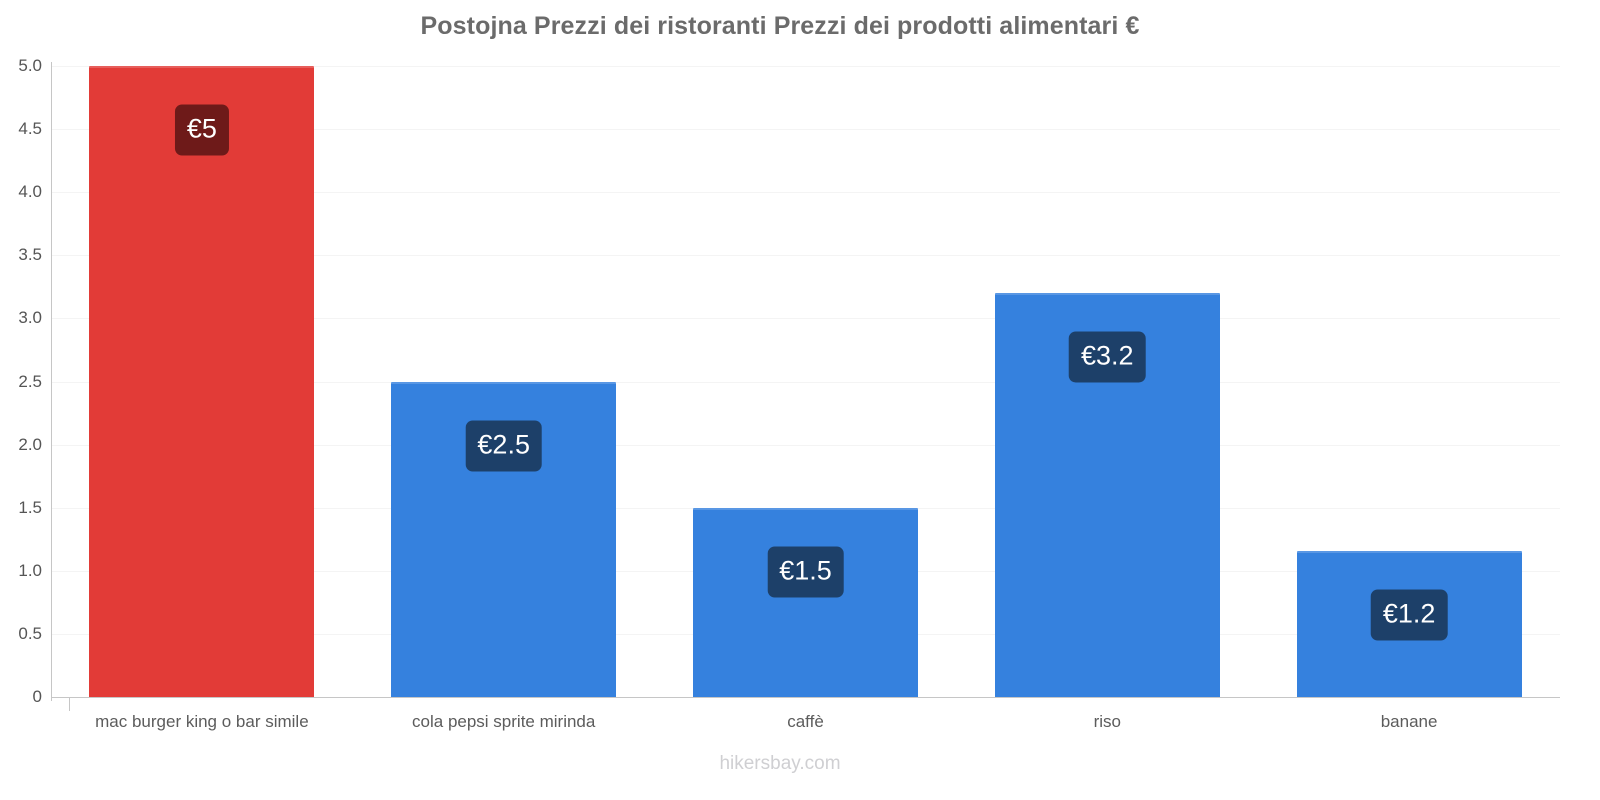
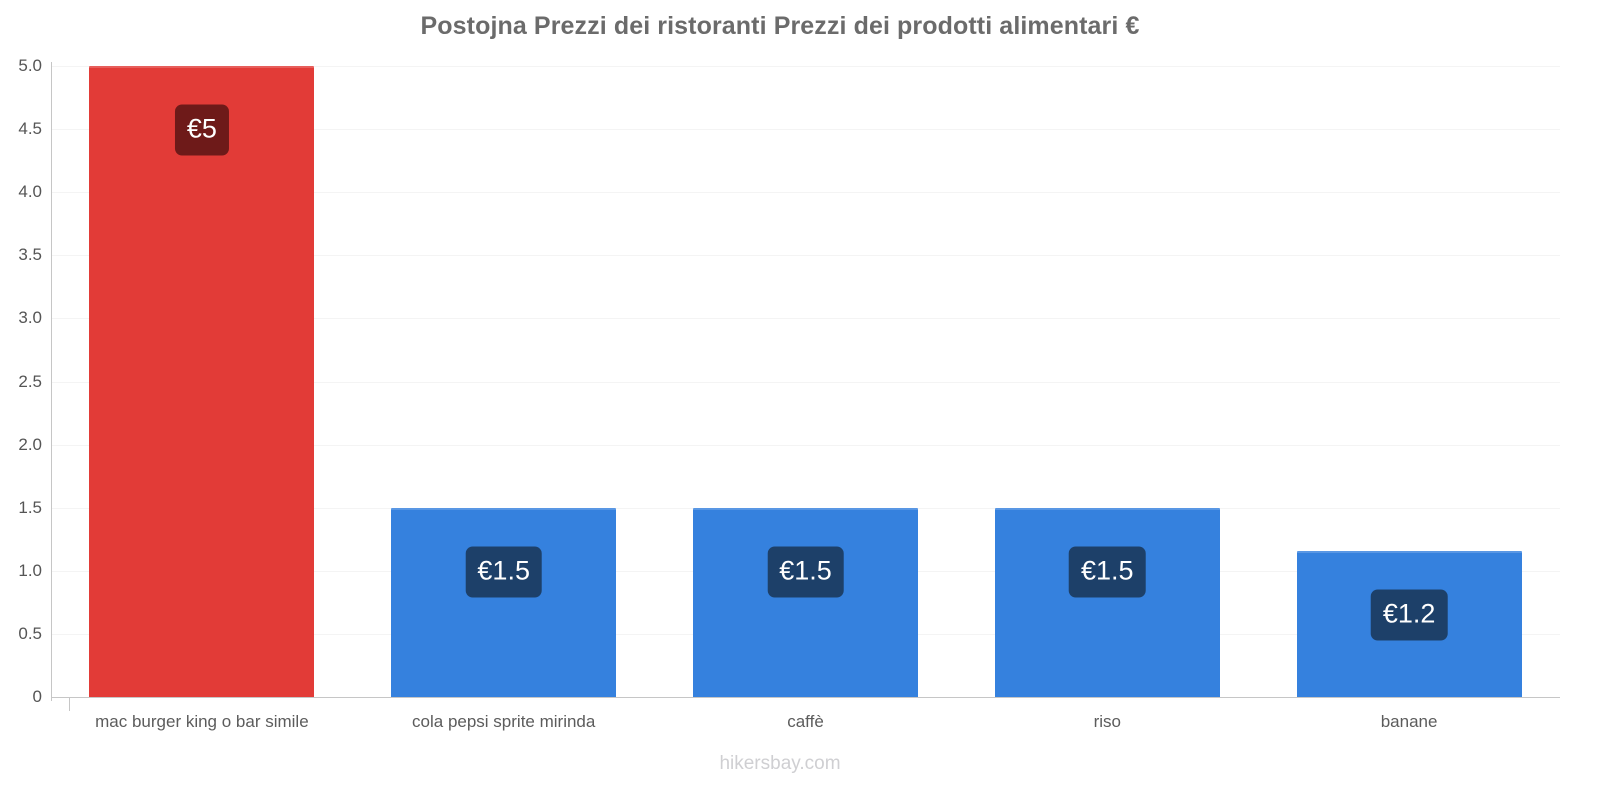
cola pepsi sprite mirinda: €2.5 -> €1.5
riso: €3.2 -> €1.5
